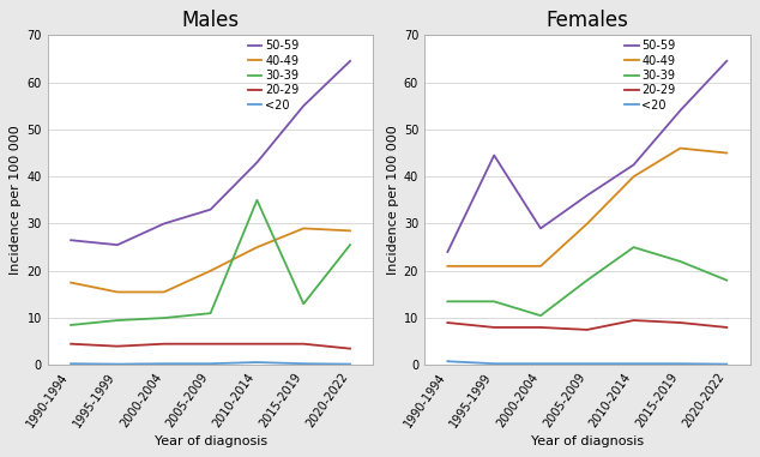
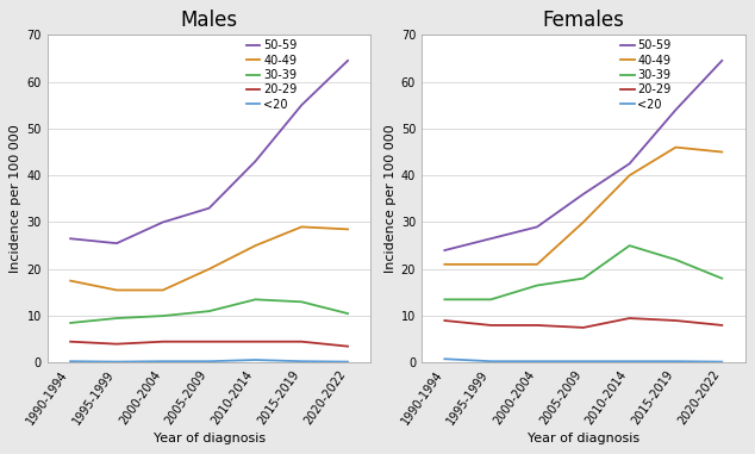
Males/30-39/2010-2014: 35.0 -> 13.5
Males/30-39/2020-2022: 25.5 -> 10.5
Females/50-59/1995-1999: 44.5 -> 26.5
Females/30-39/2000-2004: 10.5 -> 16.5
